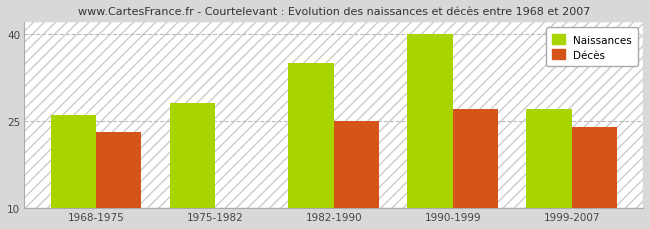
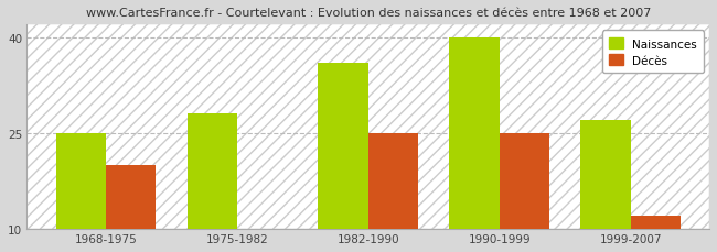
Naissances/1968-1975: 26 -> 25
Décès/1968-1975: 23 -> 20
Naissances/1982-1990: 35 -> 36
Décès/1990-1999: 27 -> 25
Décès/1999-2007: 24 -> 12
